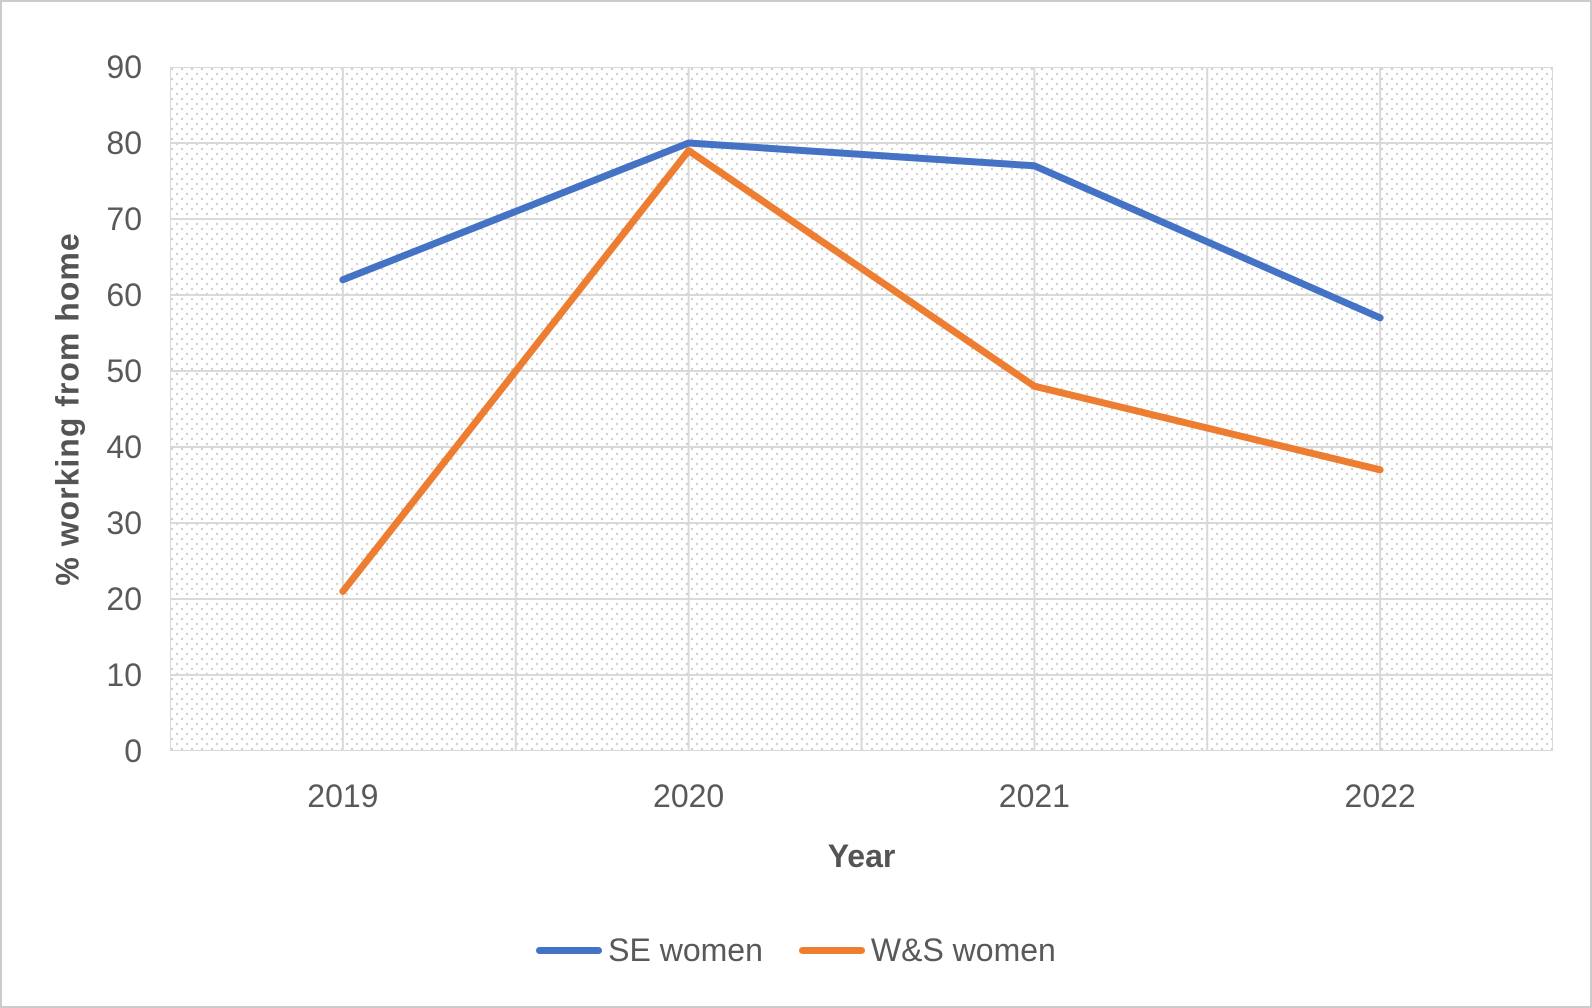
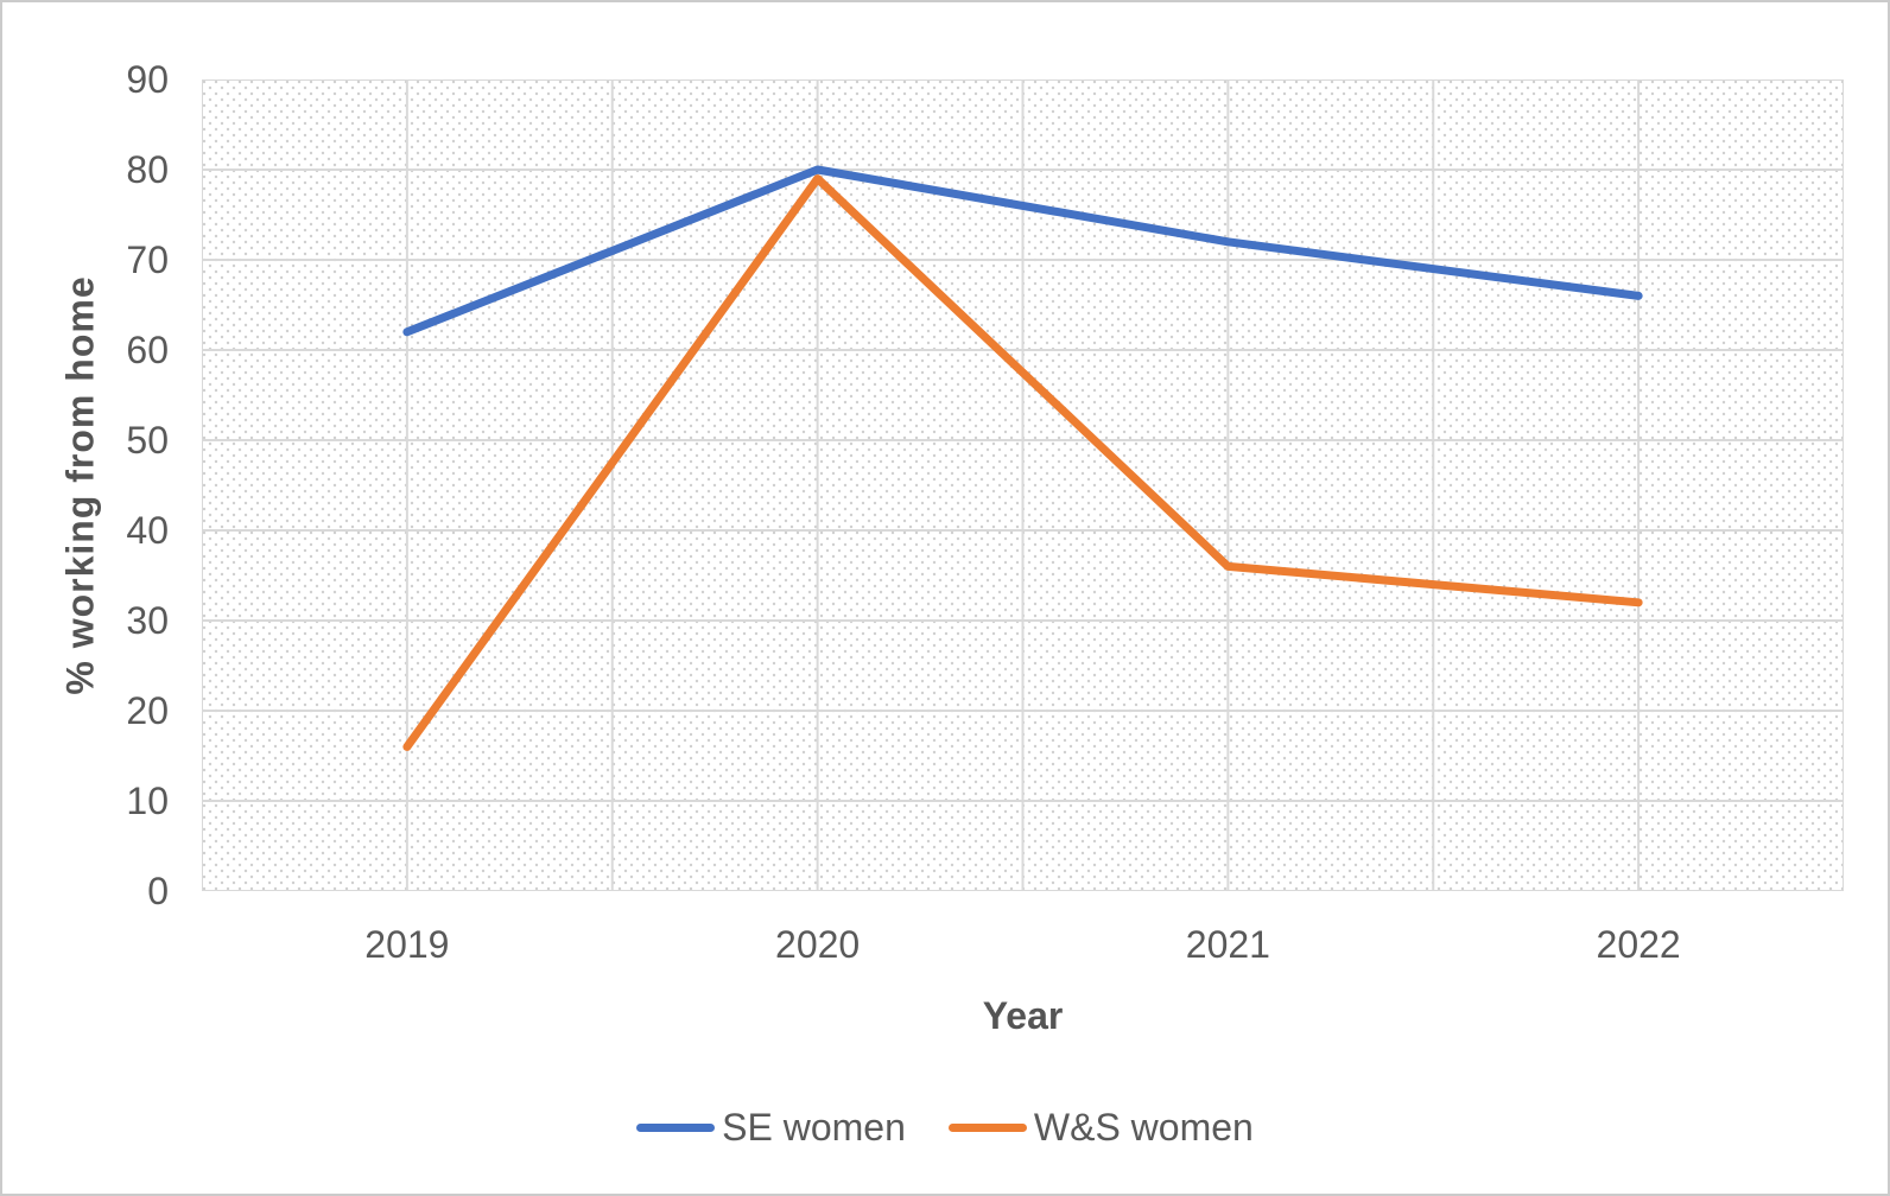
W&S women/2019: 21 -> 16
SE women/2021: 77 -> 72
W&S women/2021: 48 -> 36
SE women/2022: 57 -> 66
W&S women/2022: 37 -> 32
